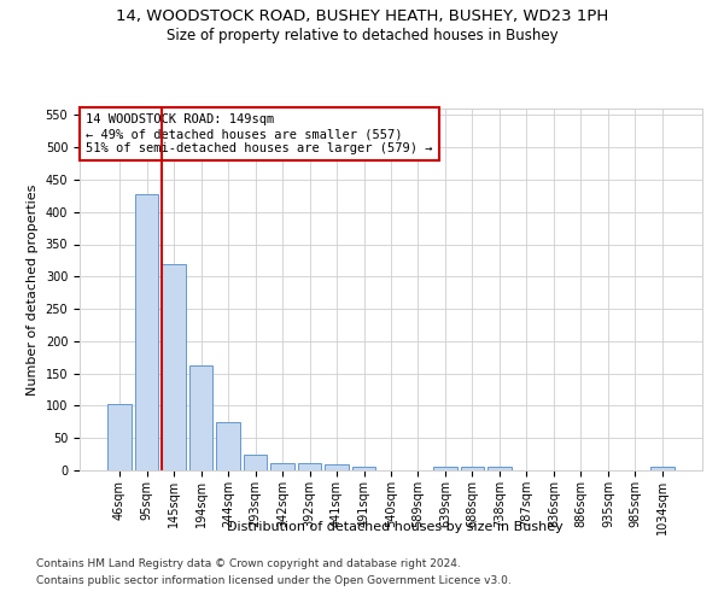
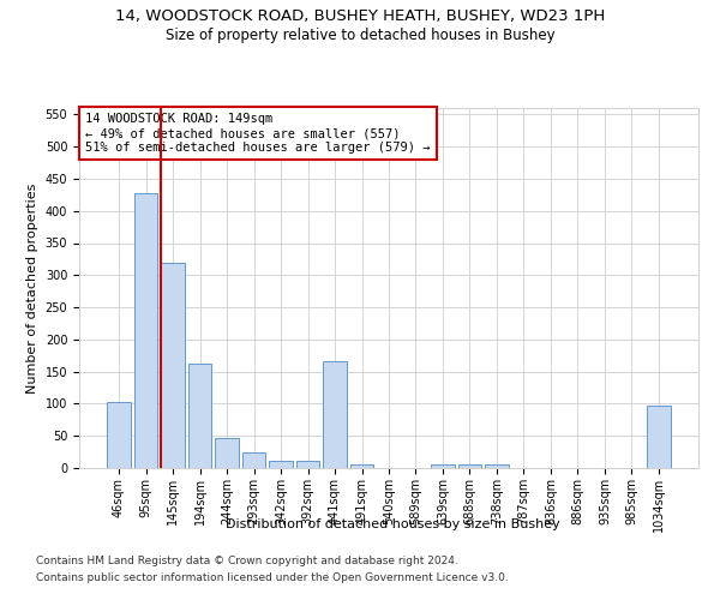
244sqm: 75 -> 46
441sqm: 10 -> 166
1034sqm: 5 -> 98
